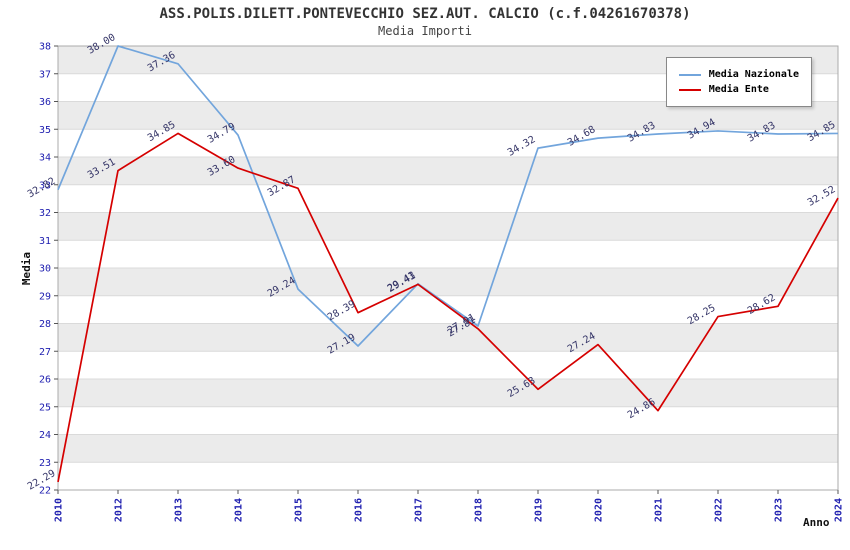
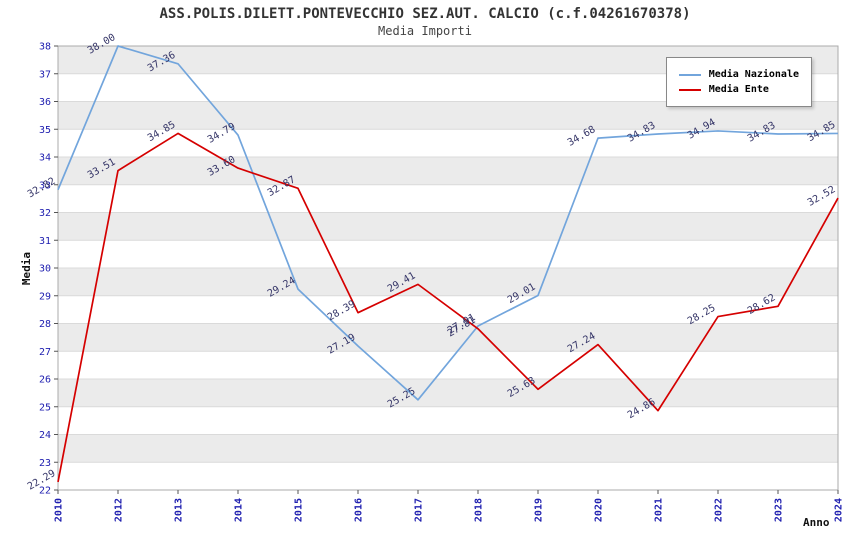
Media Nazionale/2017: 29.43 -> 25.25
Media Nazionale/2019: 34.32 -> 29.01
